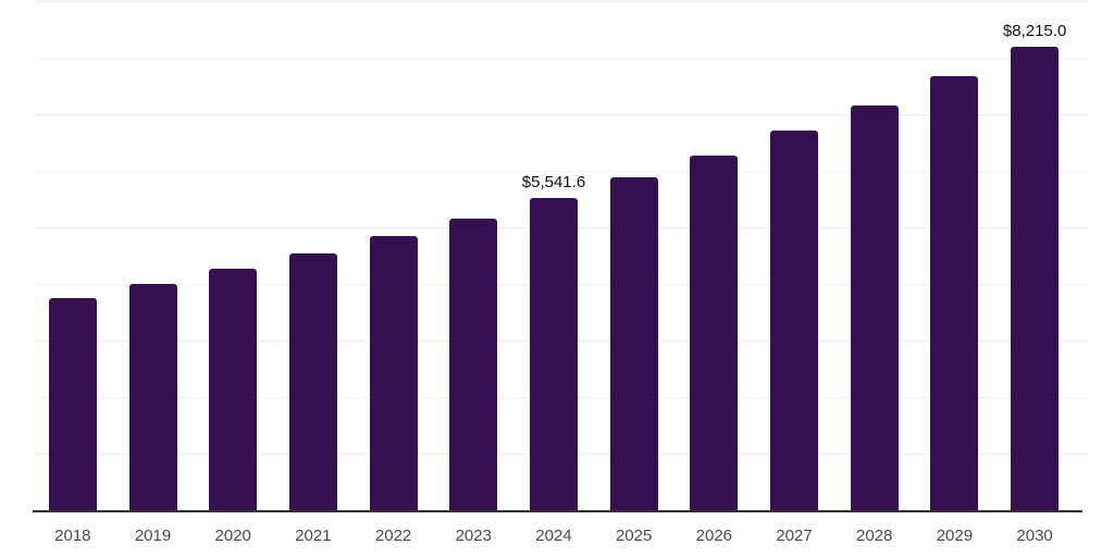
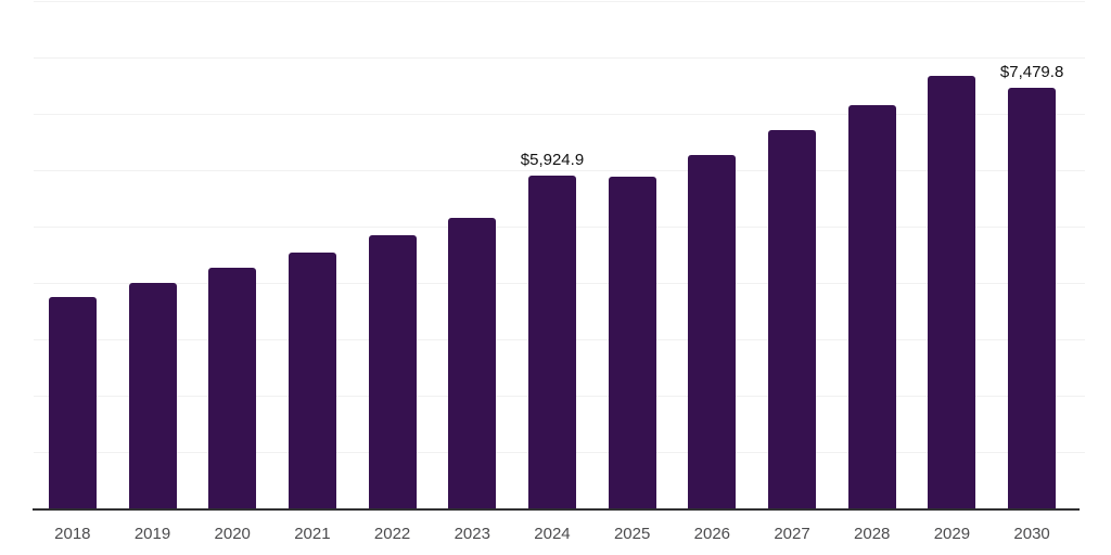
2024: $5,541.6 -> $5,924.9
2030: $8,215.0 -> $7,479.8
